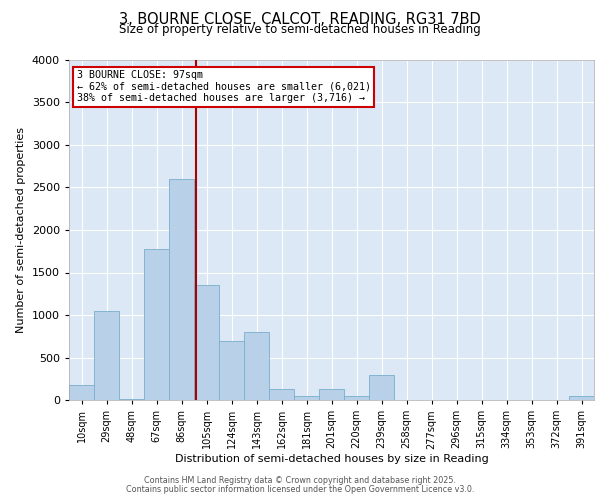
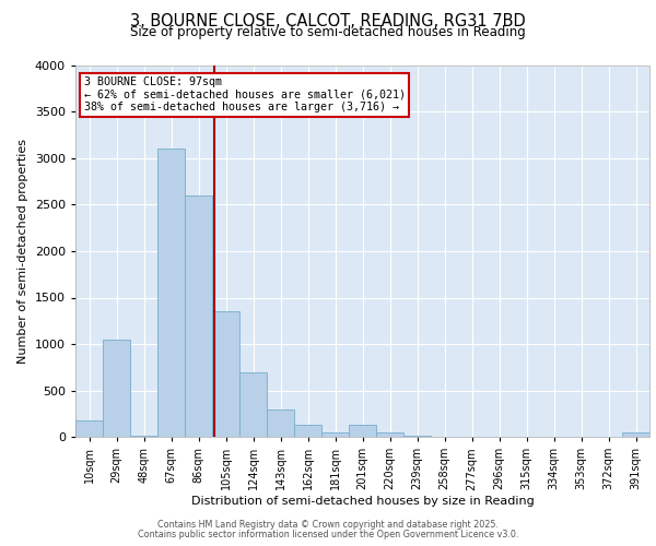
67sqm: 1780 -> 3100
143sqm: 800 -> 300
239sqm: 300 -> 10
